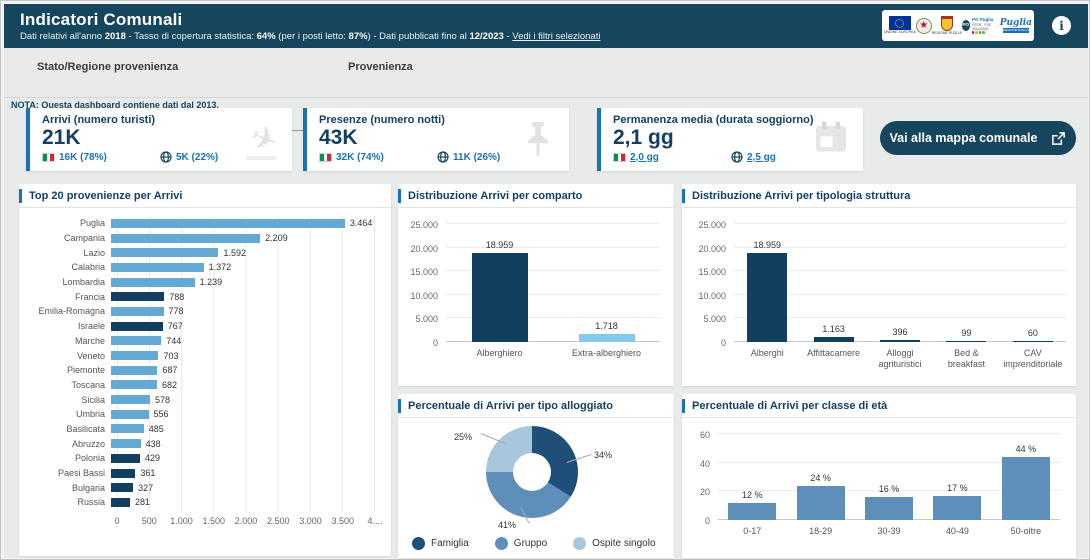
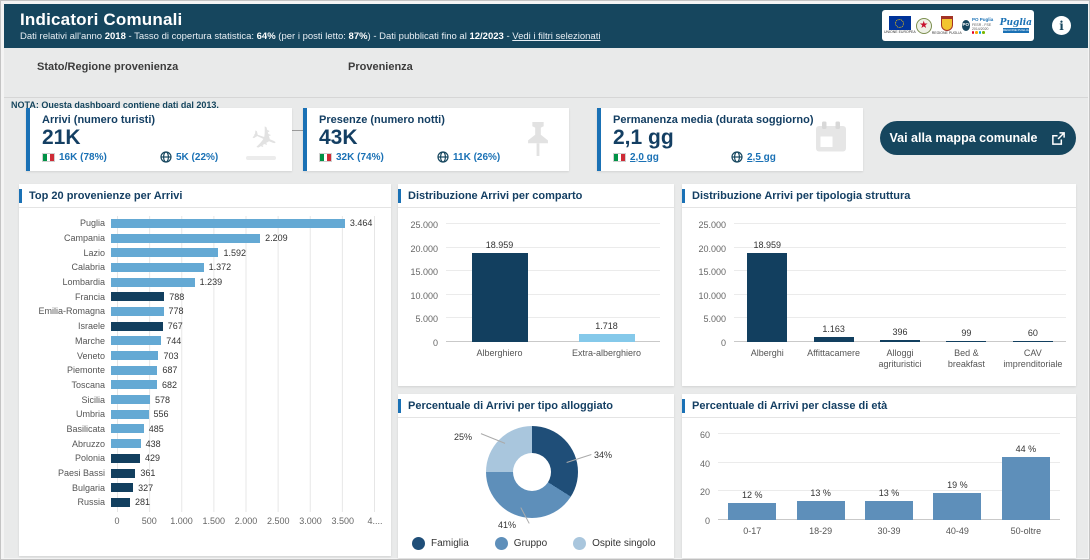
Percentuale di Arrivi per classe di età/18-29: 24 -> 13
Percentuale di Arrivi per classe di età/30-39: 16 -> 13
Percentuale di Arrivi per classe di età/40-49: 17 -> 19
